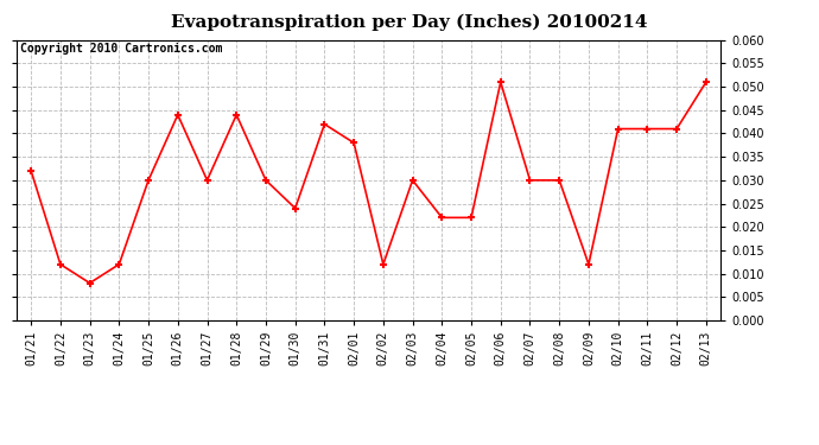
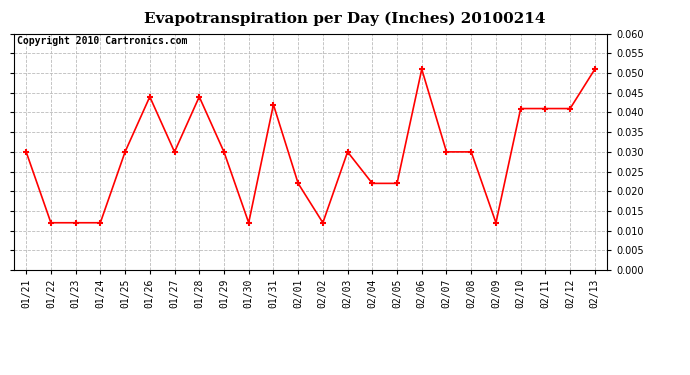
01/21: 0.032 -> 0.030
01/23: 0.008 -> 0.012
01/30: 0.024 -> 0.012
02/01: 0.038 -> 0.022
